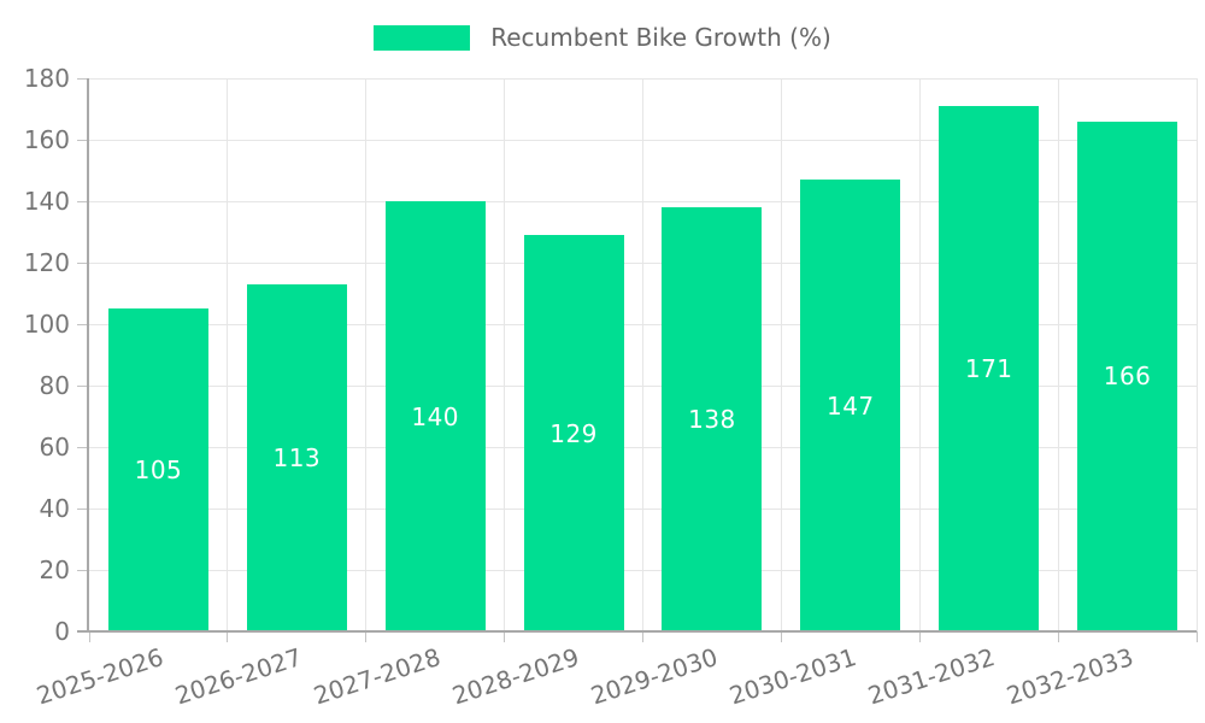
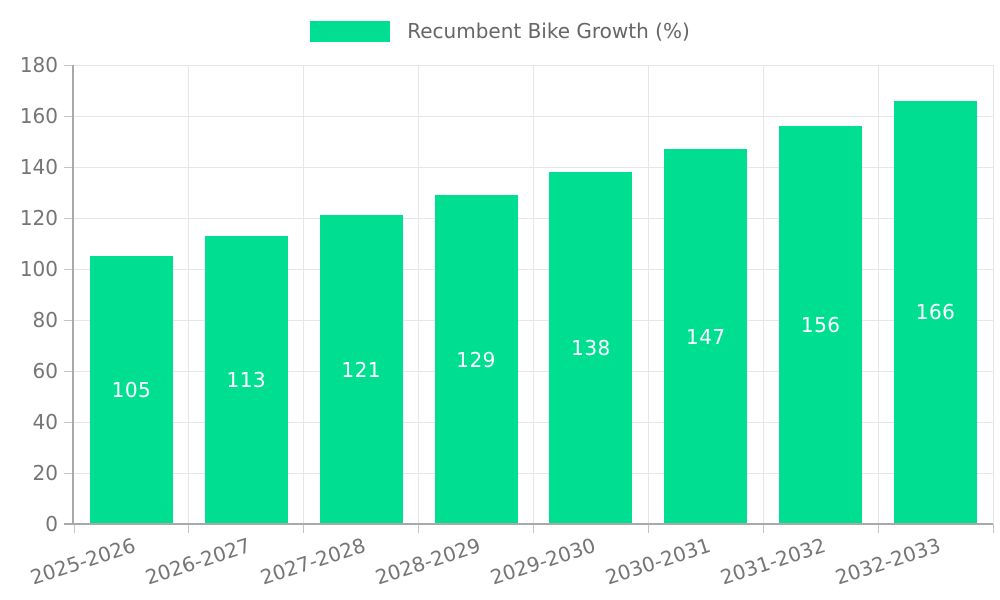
2027-2028: 140 -> 121
2031-2032: 171 -> 156
